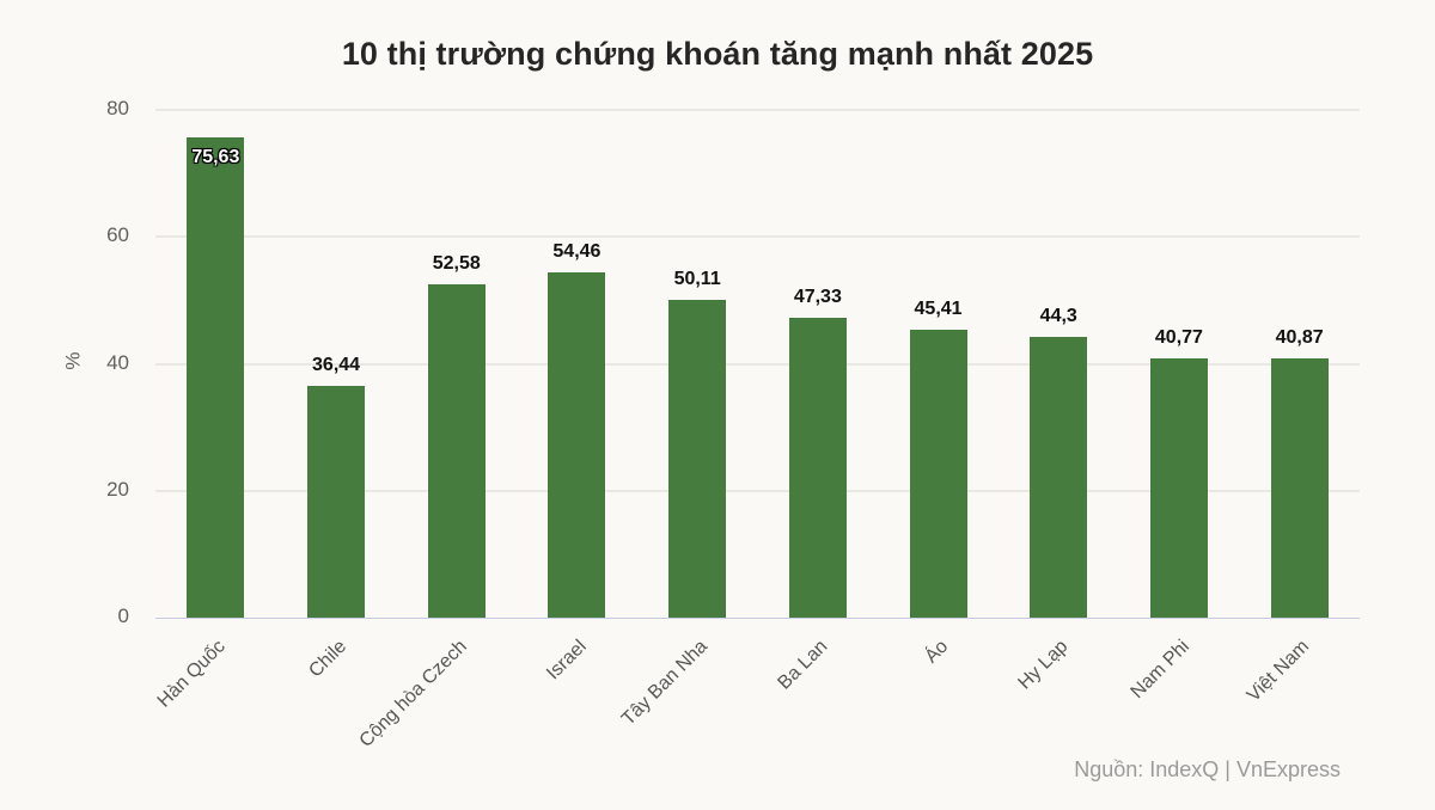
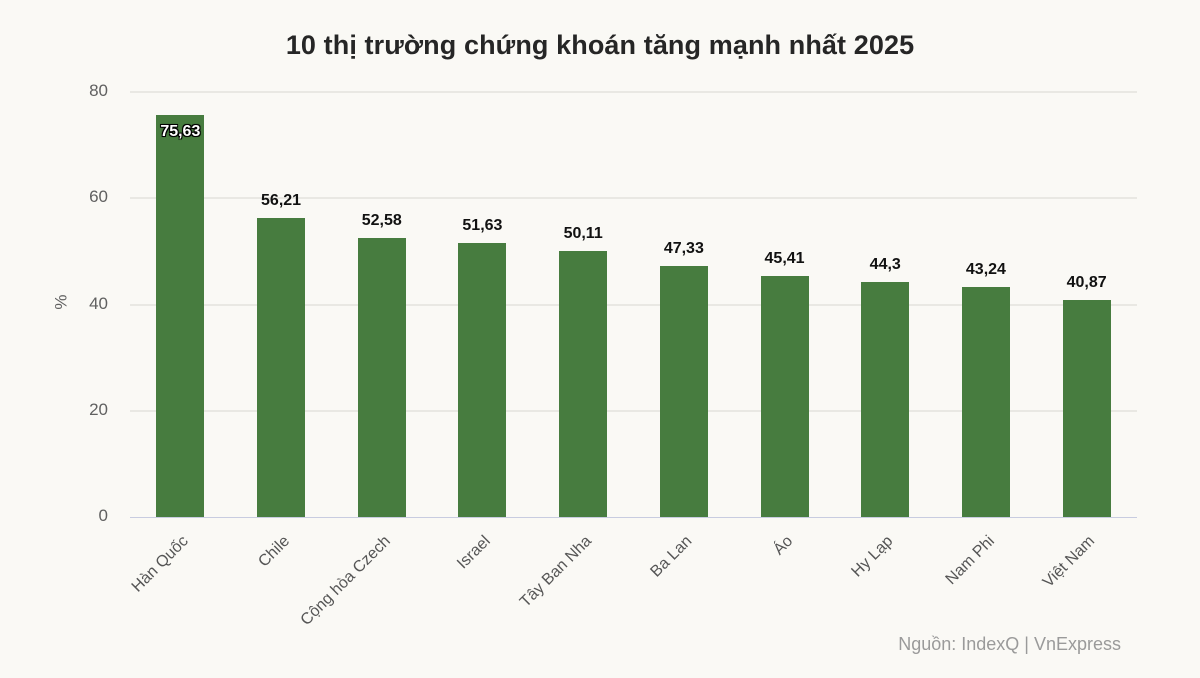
Chile: 36,44 -> 56,21
Israel: 54,46 -> 51,63
Nam Phi: 40,77 -> 43,24
